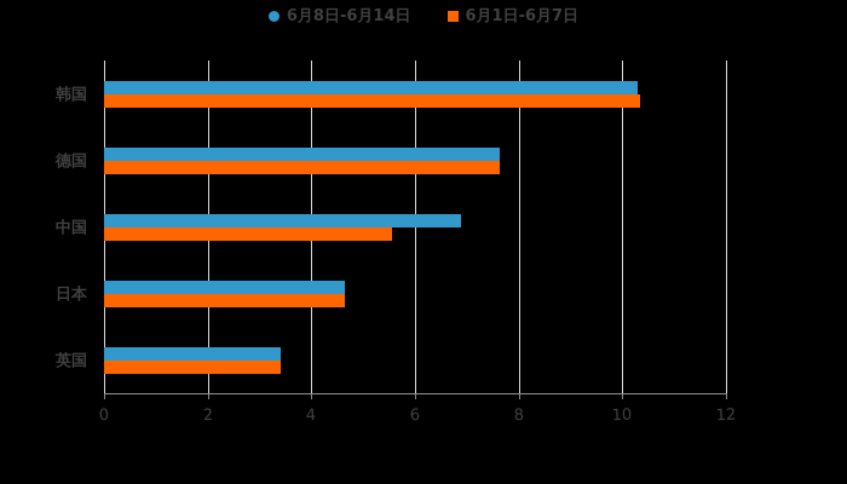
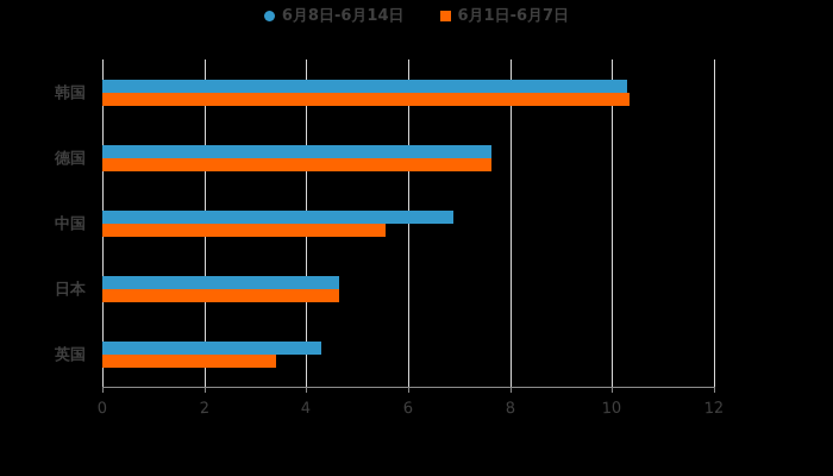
6月8日-6月14日/英国: 3.4 -> 4.3
